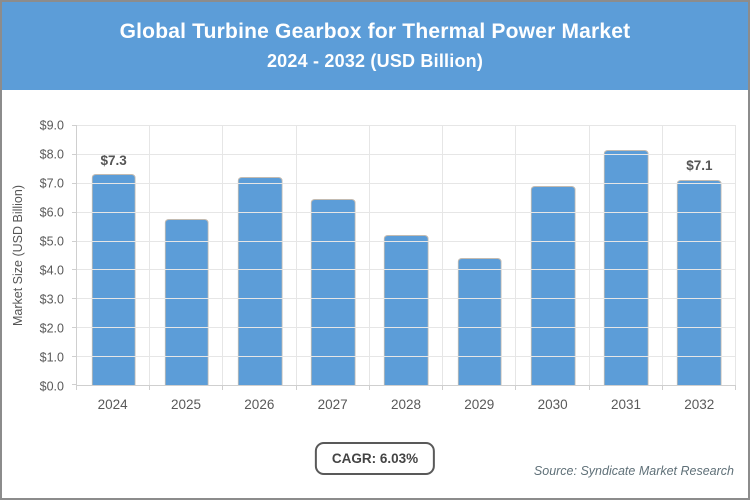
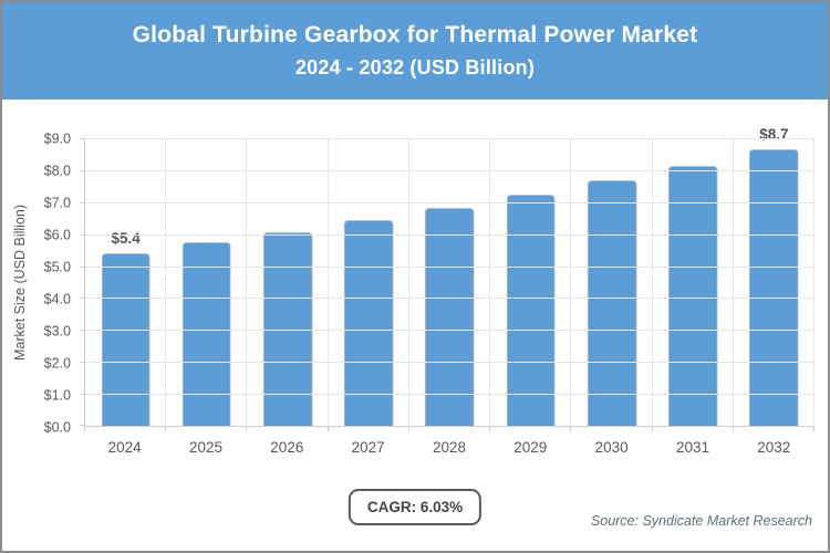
2024: $7.3 -> $5.4
2026: $7.2 -> $6.1
2028: $5.2 -> $6.8
2029: $4.4 -> $7.2
2030: $6.9 -> $7.7
2032: $7.1 -> $8.7
